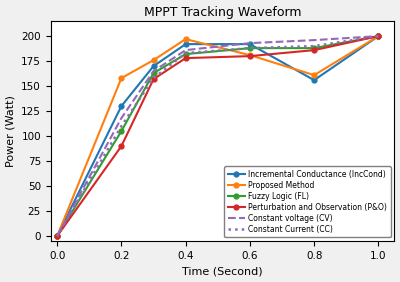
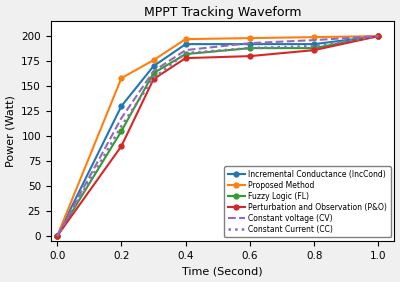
Proposed Method/0.6: 181 -> 198
Incremental Conductance (IncCond)/0.8: 156 -> 192
Proposed Method/0.8: 161 -> 199
